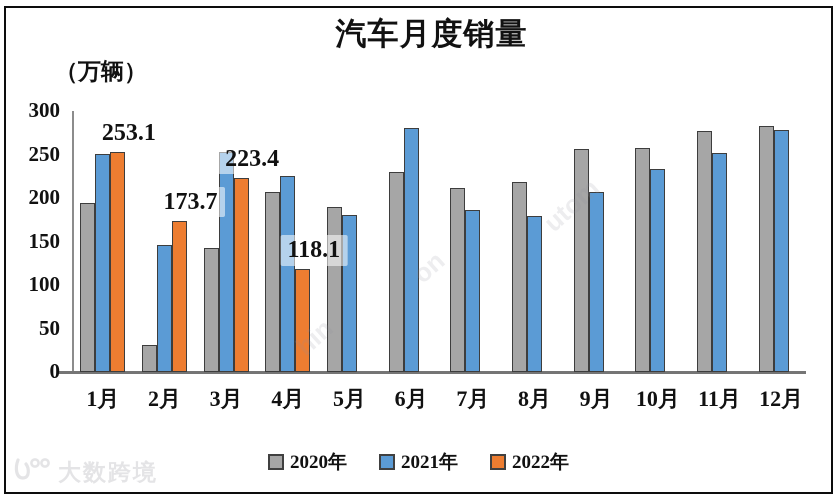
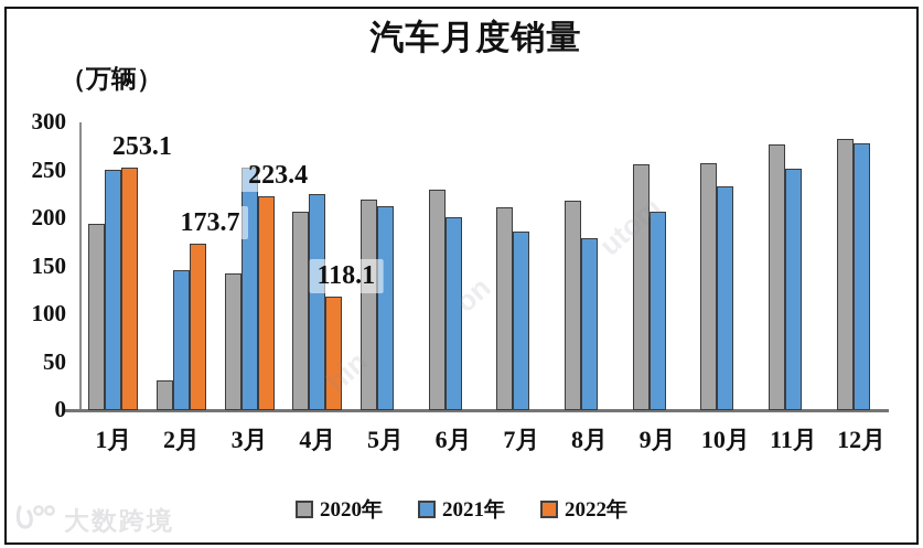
2020年/5月: 190 -> 220
2021年/5月: 180 -> 210
2021年/6月: 280 -> 200
